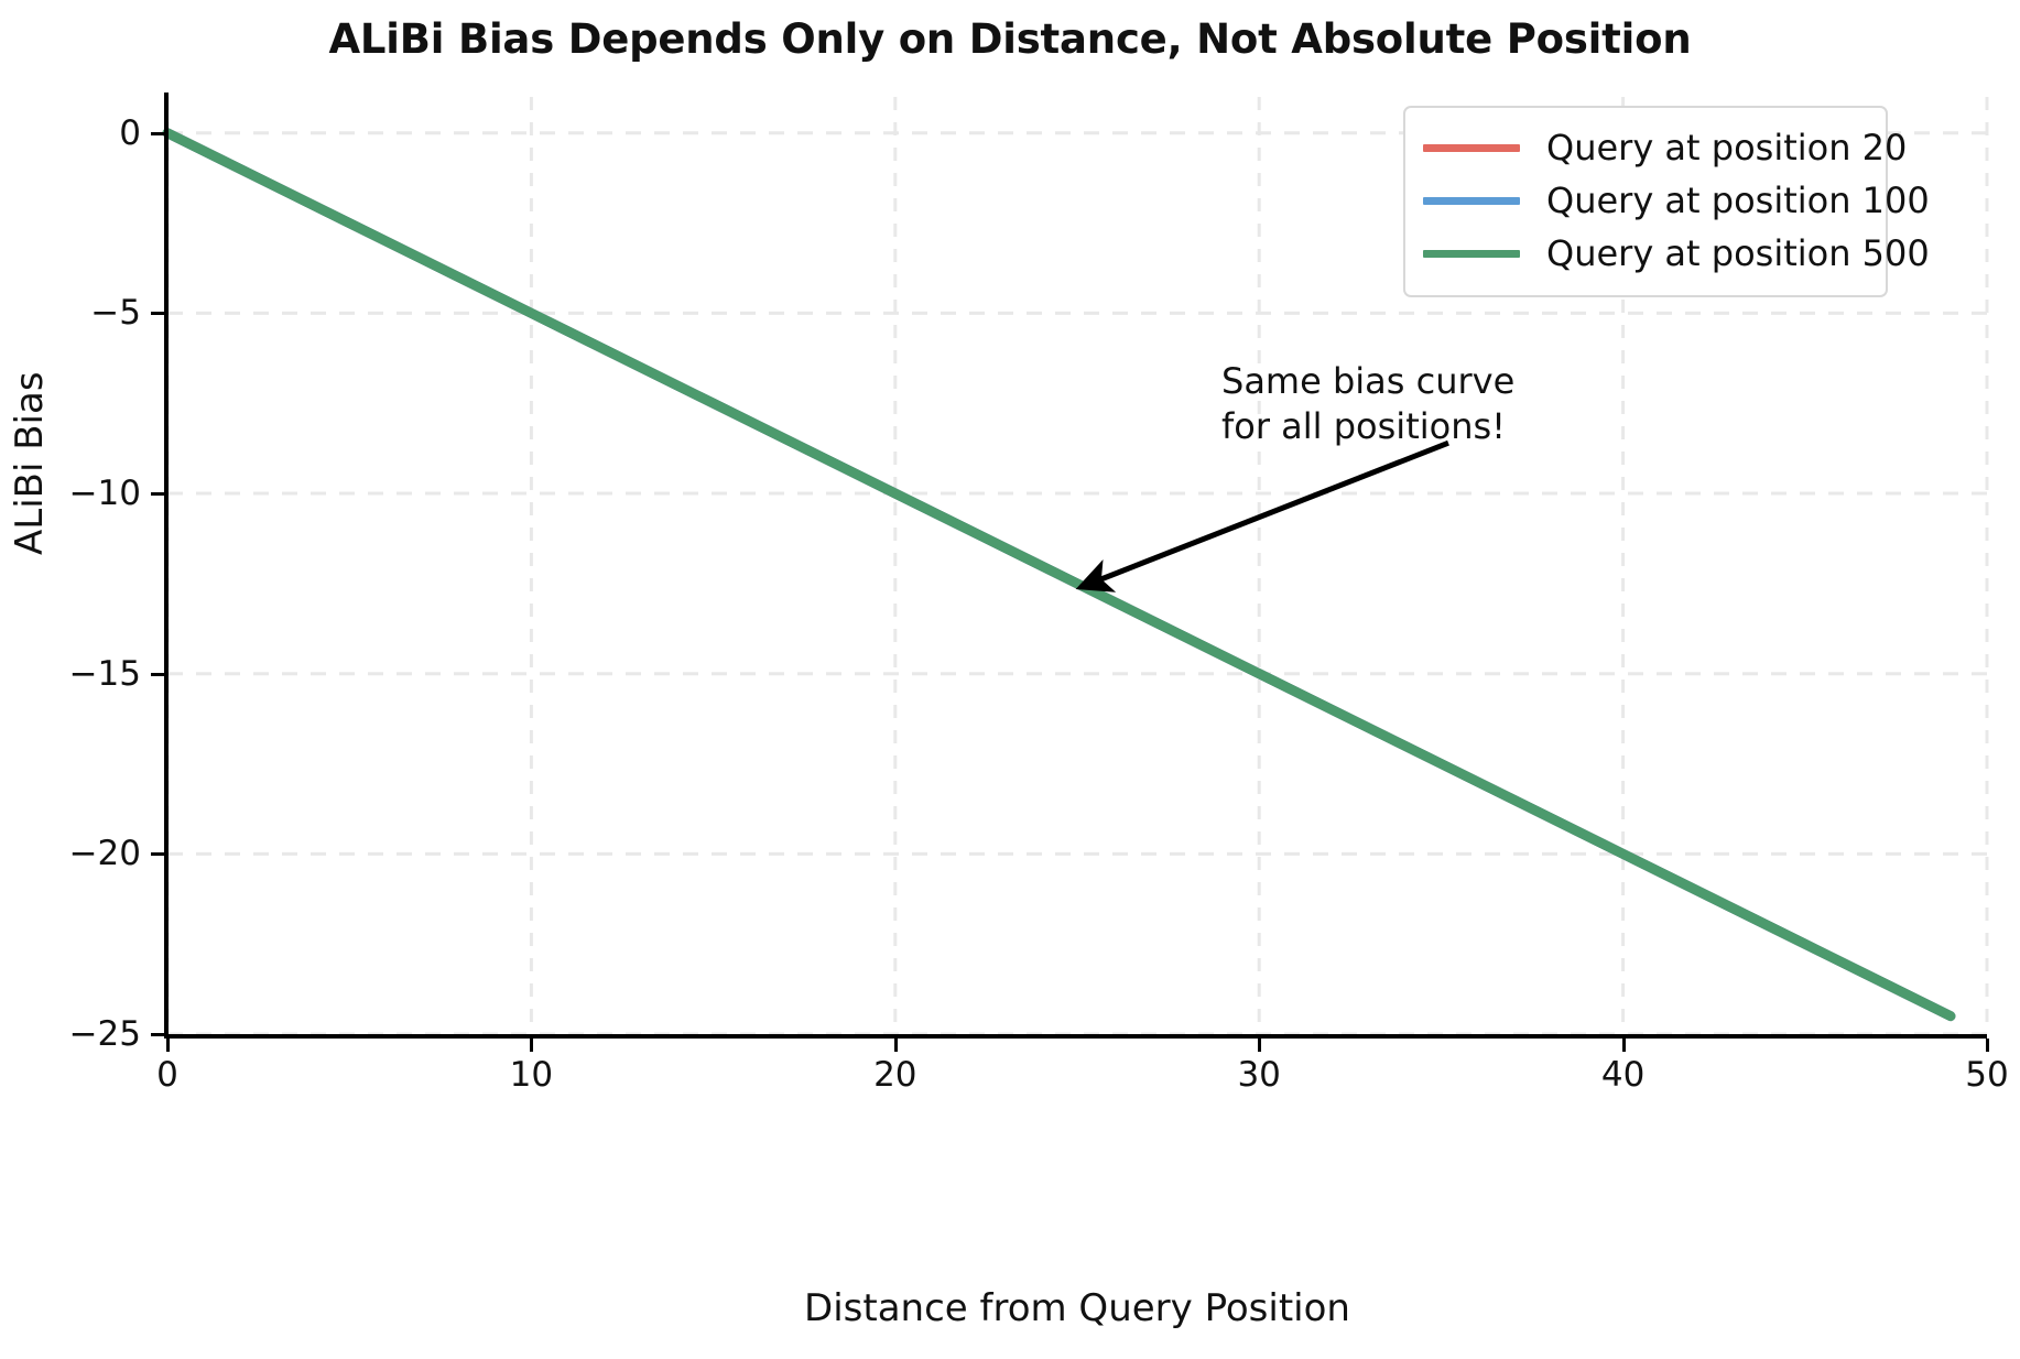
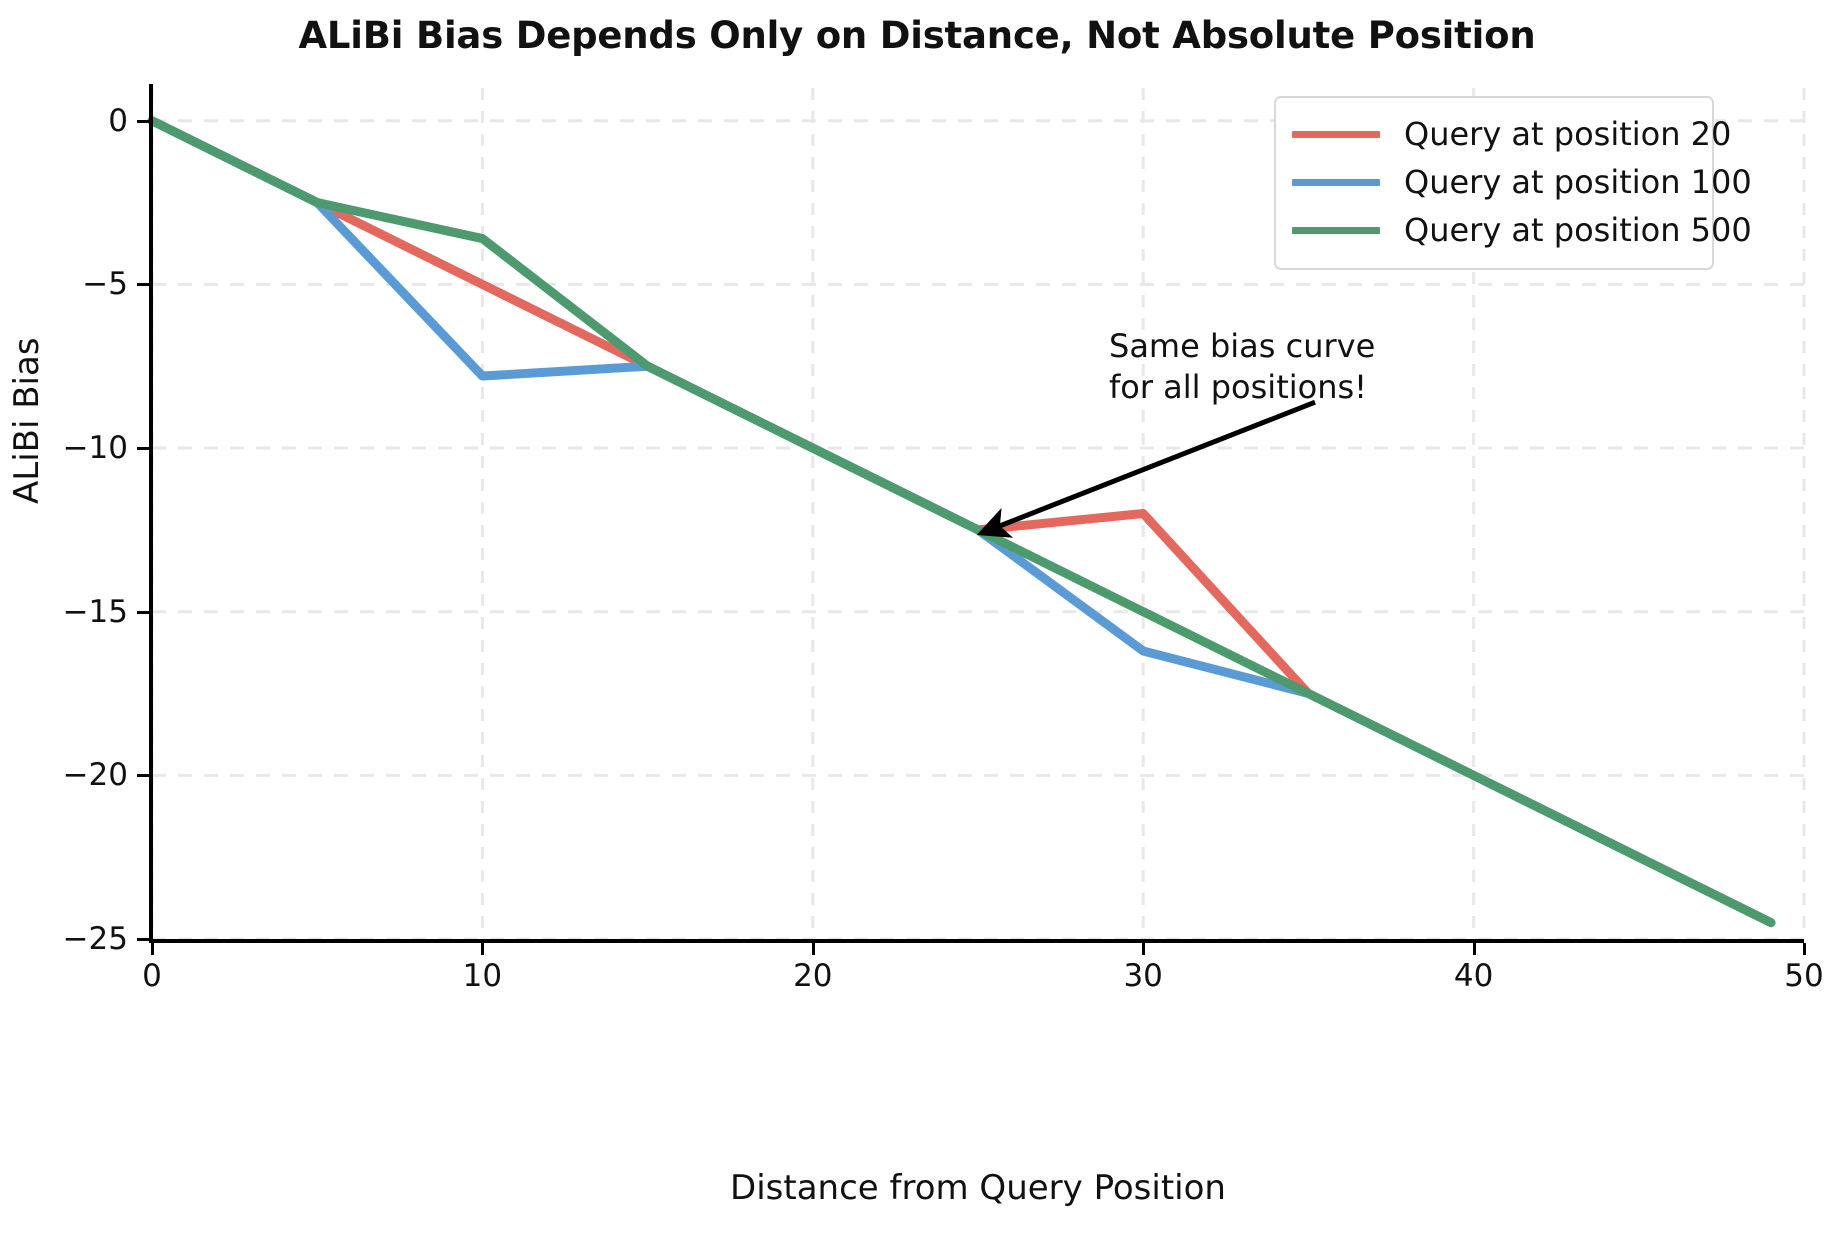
Query at position 100/10: -5.0 -> -7.8
Query at position 500/10: -5.0 -> -3.6
Query at position 20/30: -15.0 -> -12.0
Query at position 100/30: -15.0 -> -16.2
